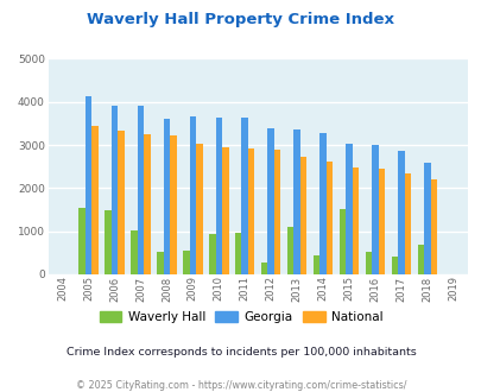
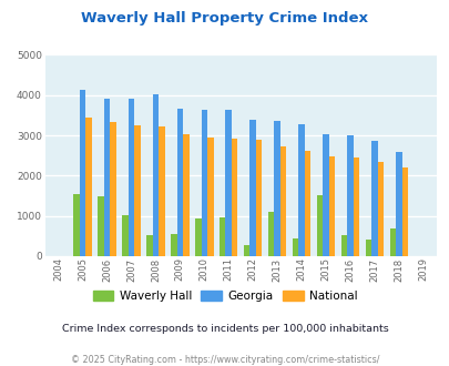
Georgia/2008: 3600 -> 4020
